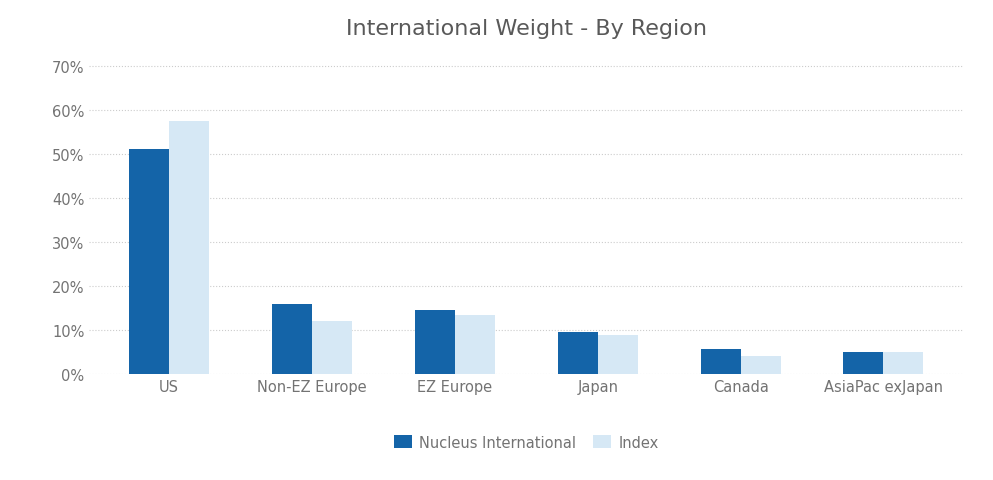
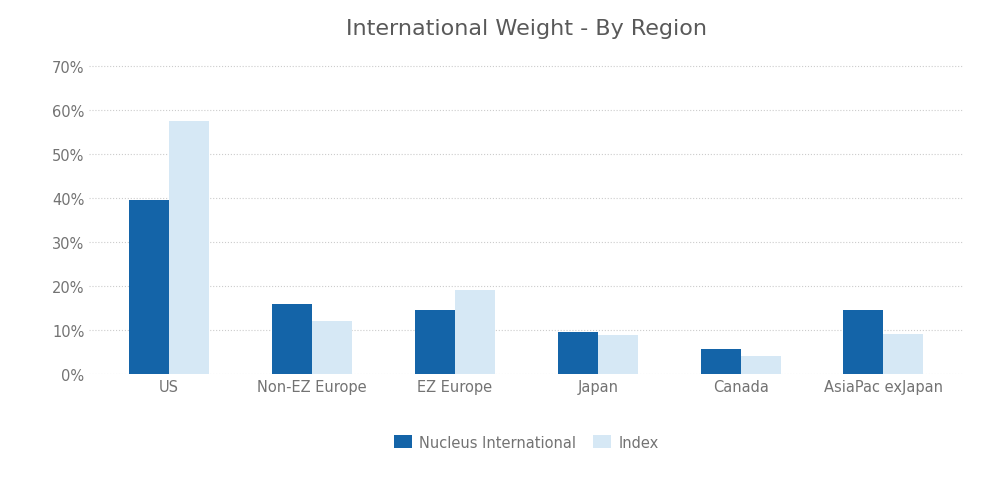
Nucleus International/US: 51.0% -> 39.5%
Index/EZ Europe: 13.5% -> 19.0%
Nucleus International/AsiaPac exJapan: 5.1% -> 14.5%
Index/AsiaPac exJapan: 5.0% -> 9.0%
